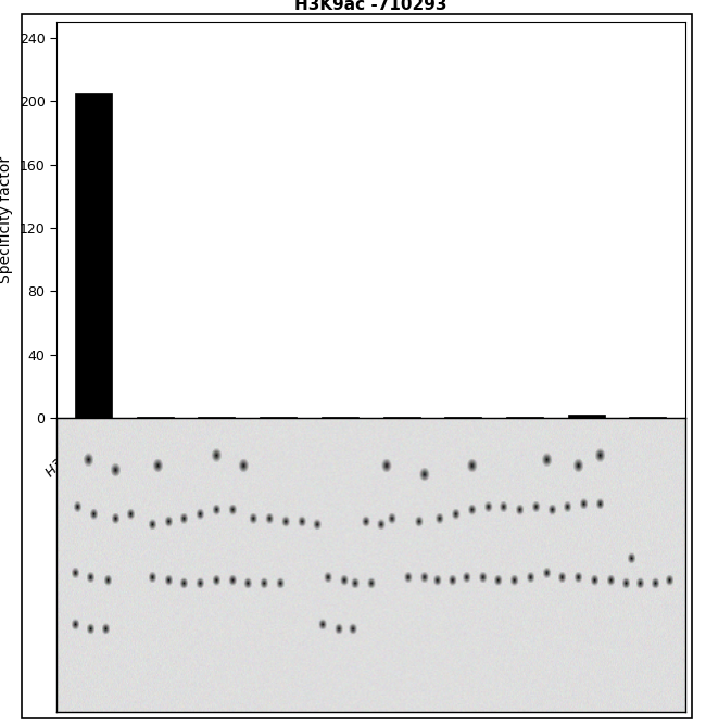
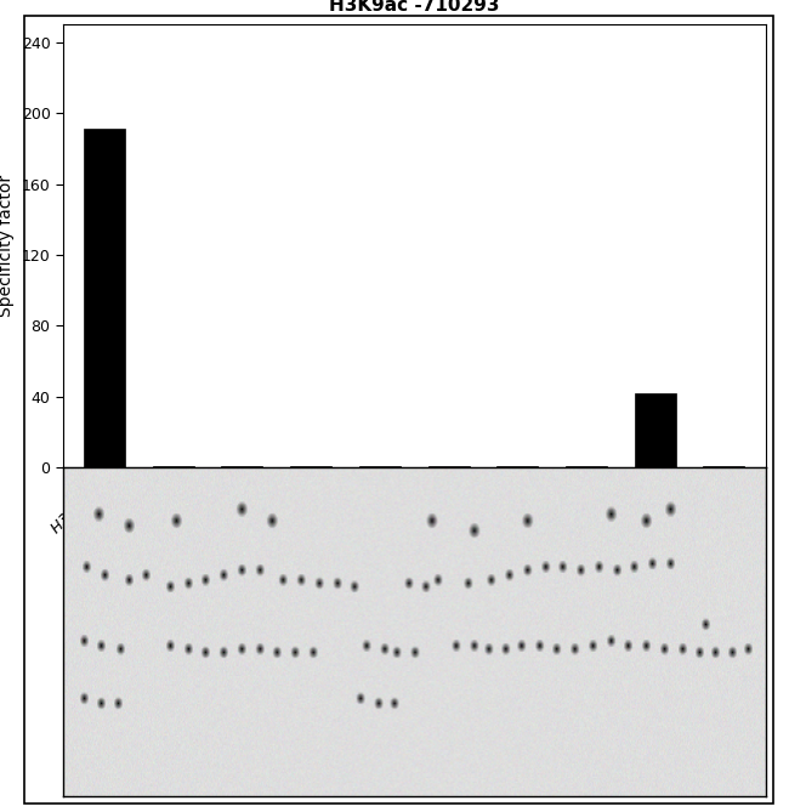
H3 K9ac: 205 -> 191
H3 R8Citr: 2 -> 42
